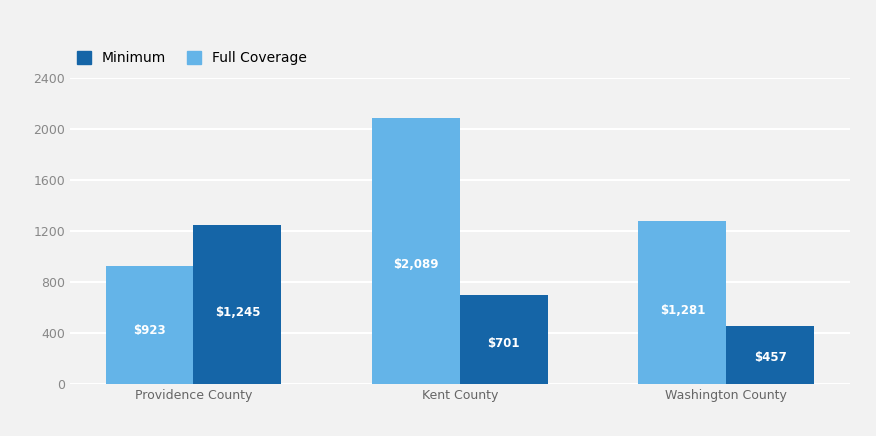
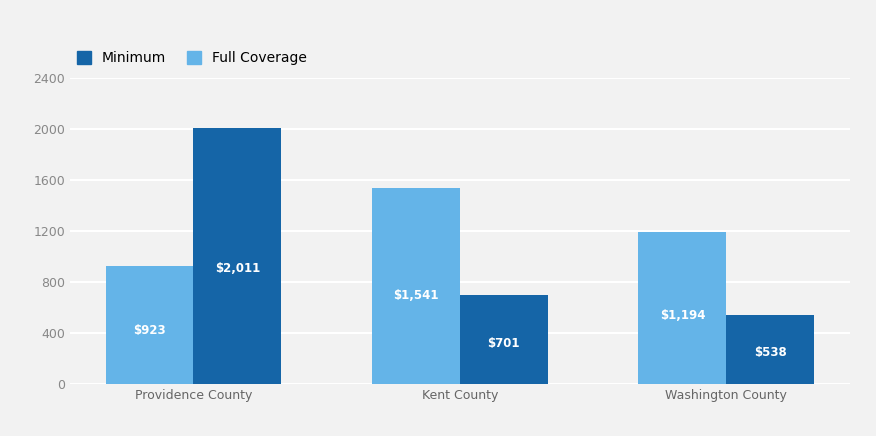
Minimum/Providence County: $1,245 -> $2,011
Full Coverage/Kent County: $2,089 -> $1,541
Full Coverage/Washington County: $1,281 -> $1,194
Minimum/Washington County: $457 -> $538
